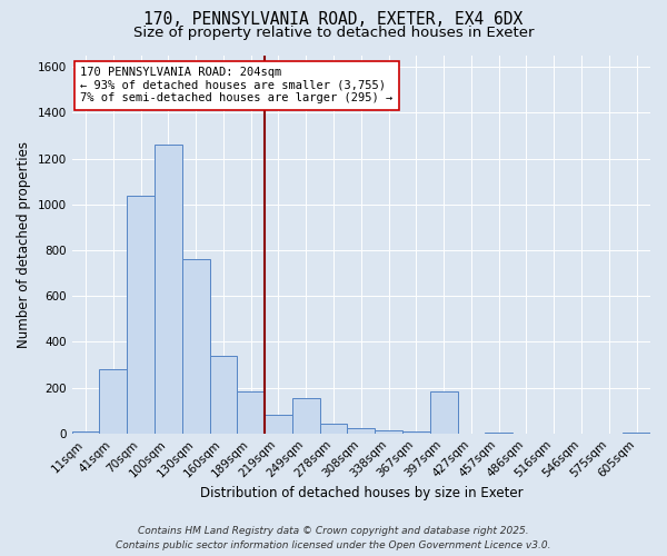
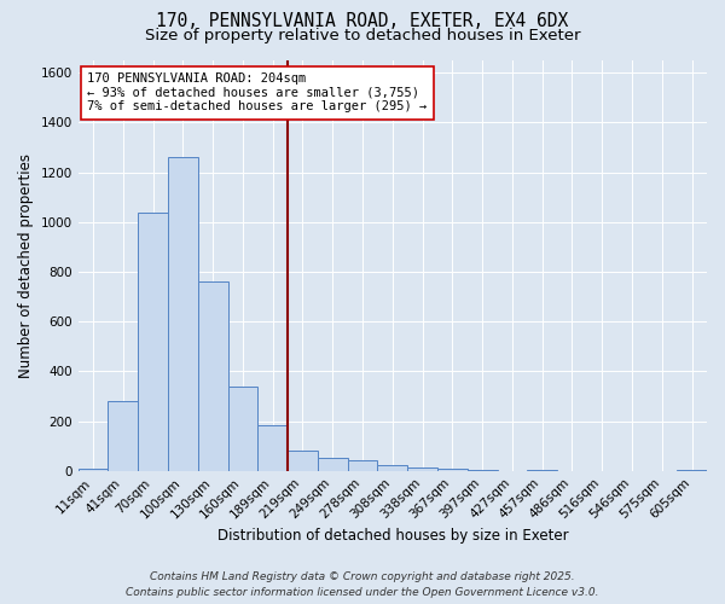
249sqm: 155 -> 50
397sqm: 185 -> 5
